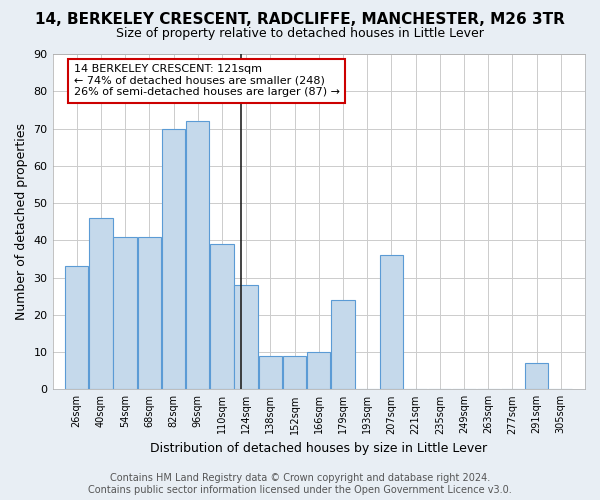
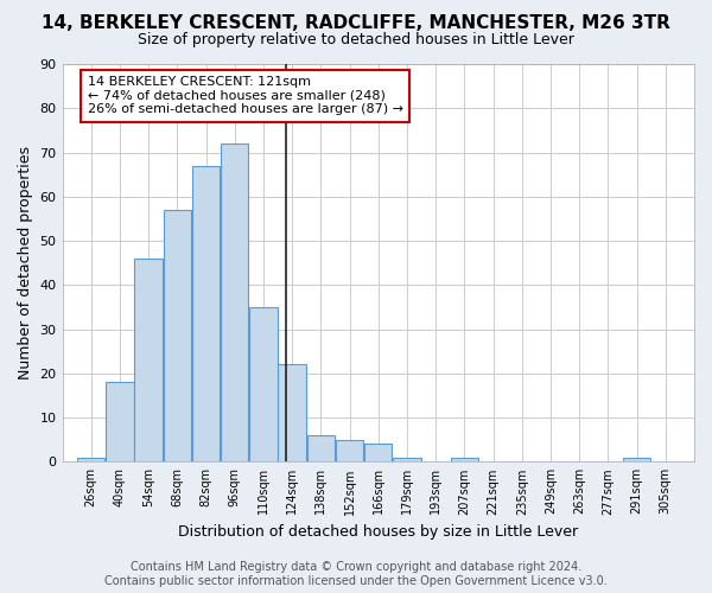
26sqm: 33 -> 1
40sqm: 46 -> 18
54sqm: 41 -> 46
68sqm: 41 -> 57
82sqm: 70 -> 67
110sqm: 39 -> 35
124sqm: 28 -> 22
138sqm: 9 -> 6
152sqm: 9 -> 5
166sqm: 10 -> 4
179sqm: 24 -> 1
207sqm: 36 -> 1
291sqm: 7 -> 1
